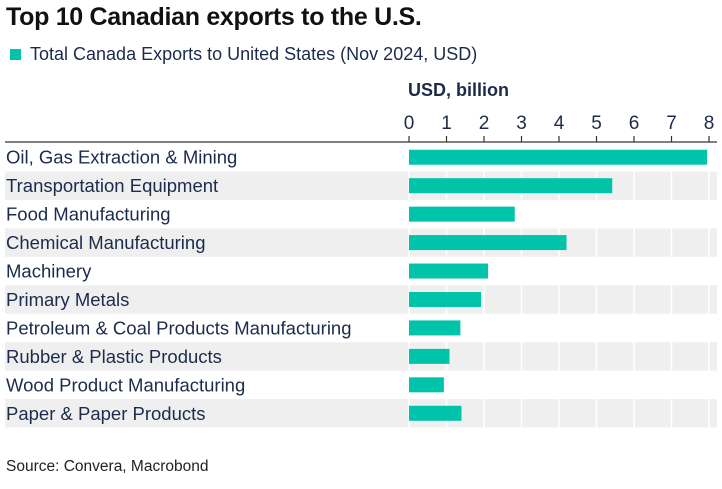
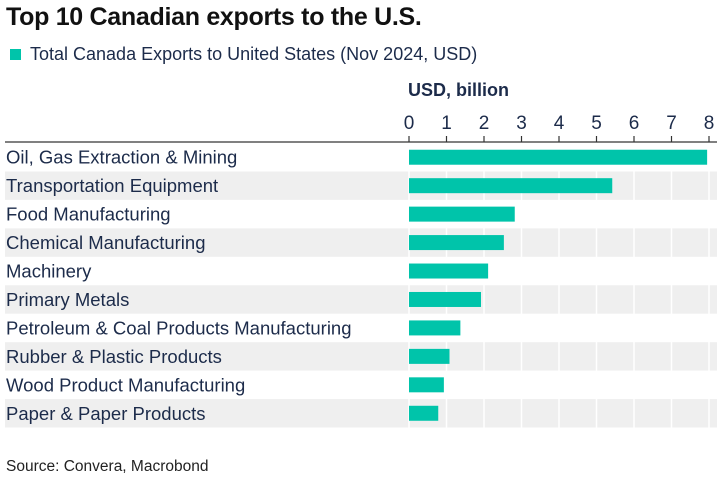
Chemical Manufacturing: 4.2 -> 2.5
Paper & Paper Products: 1.4 -> 0.8
